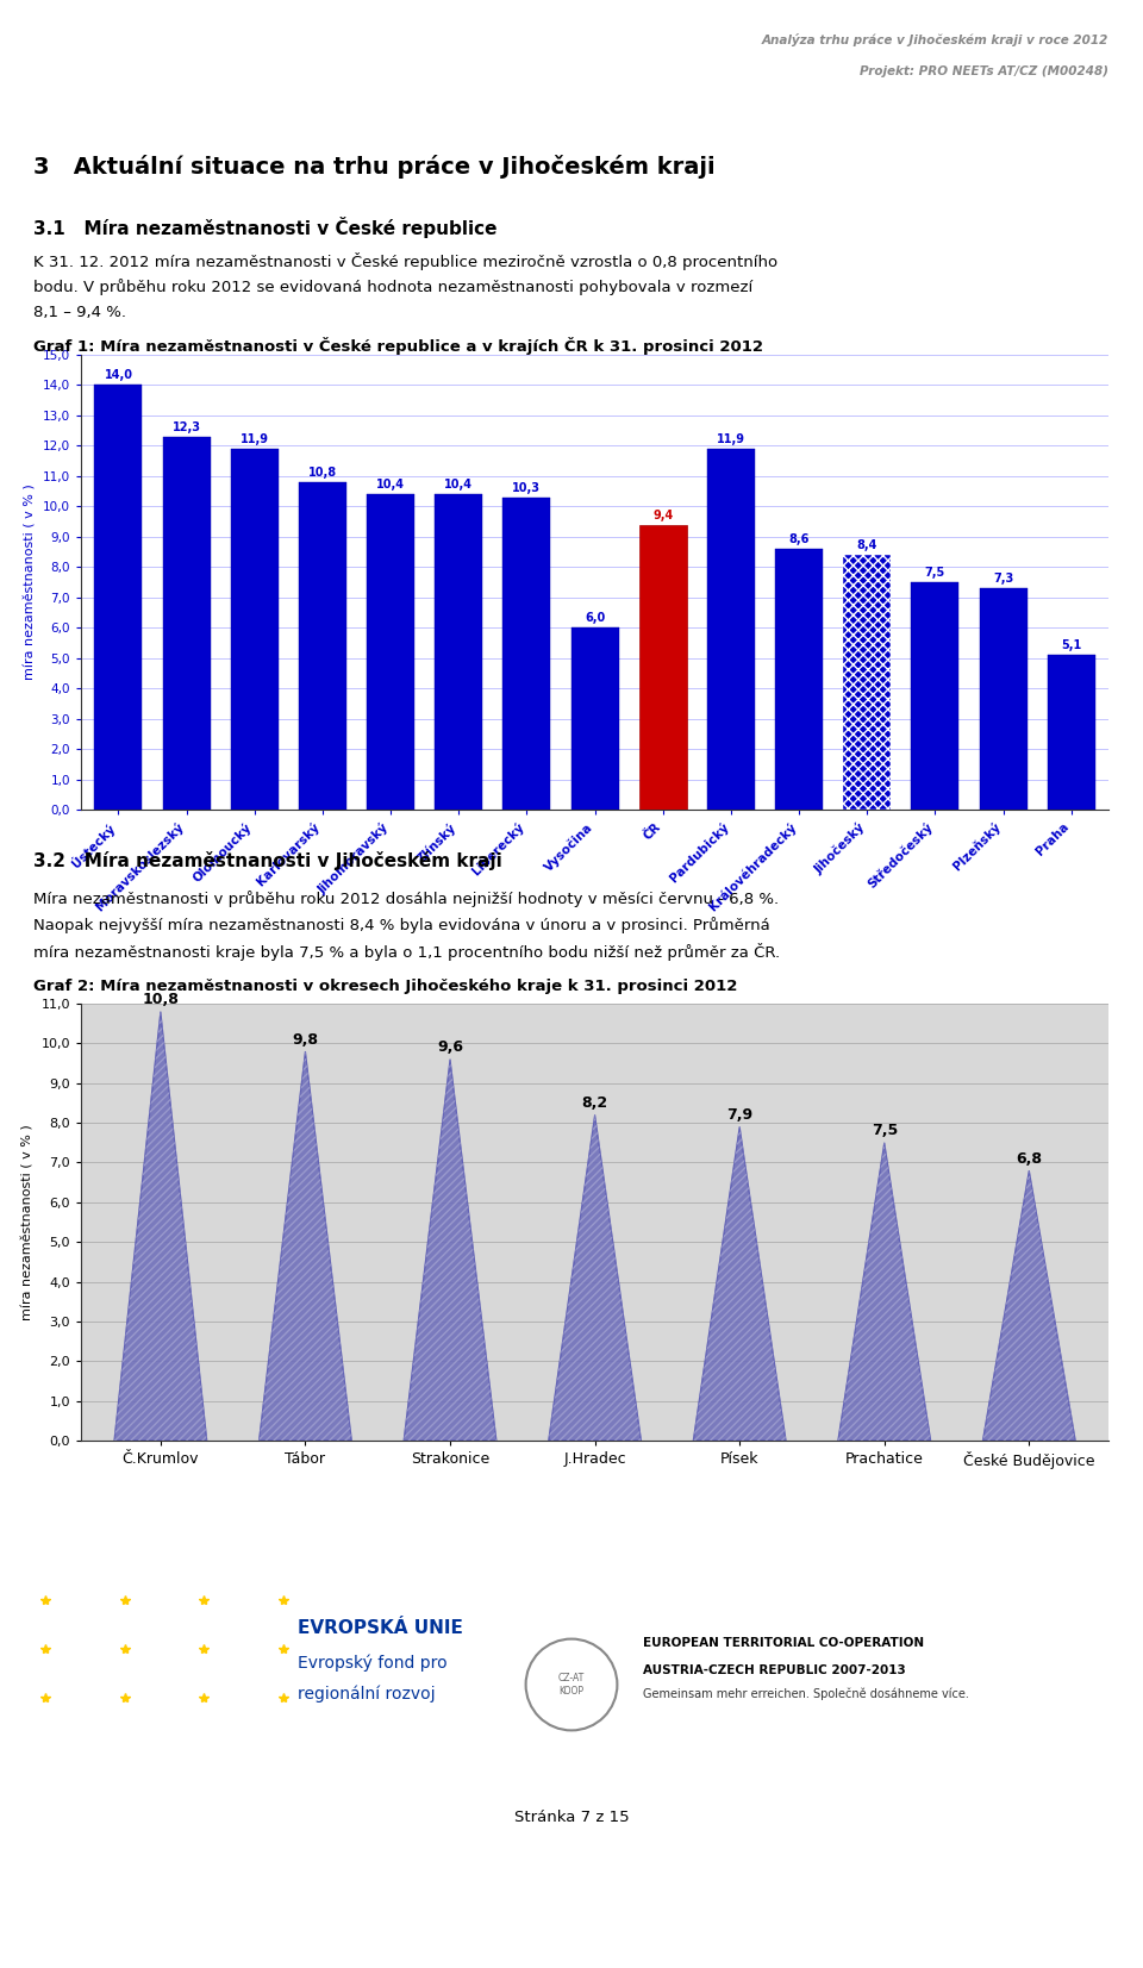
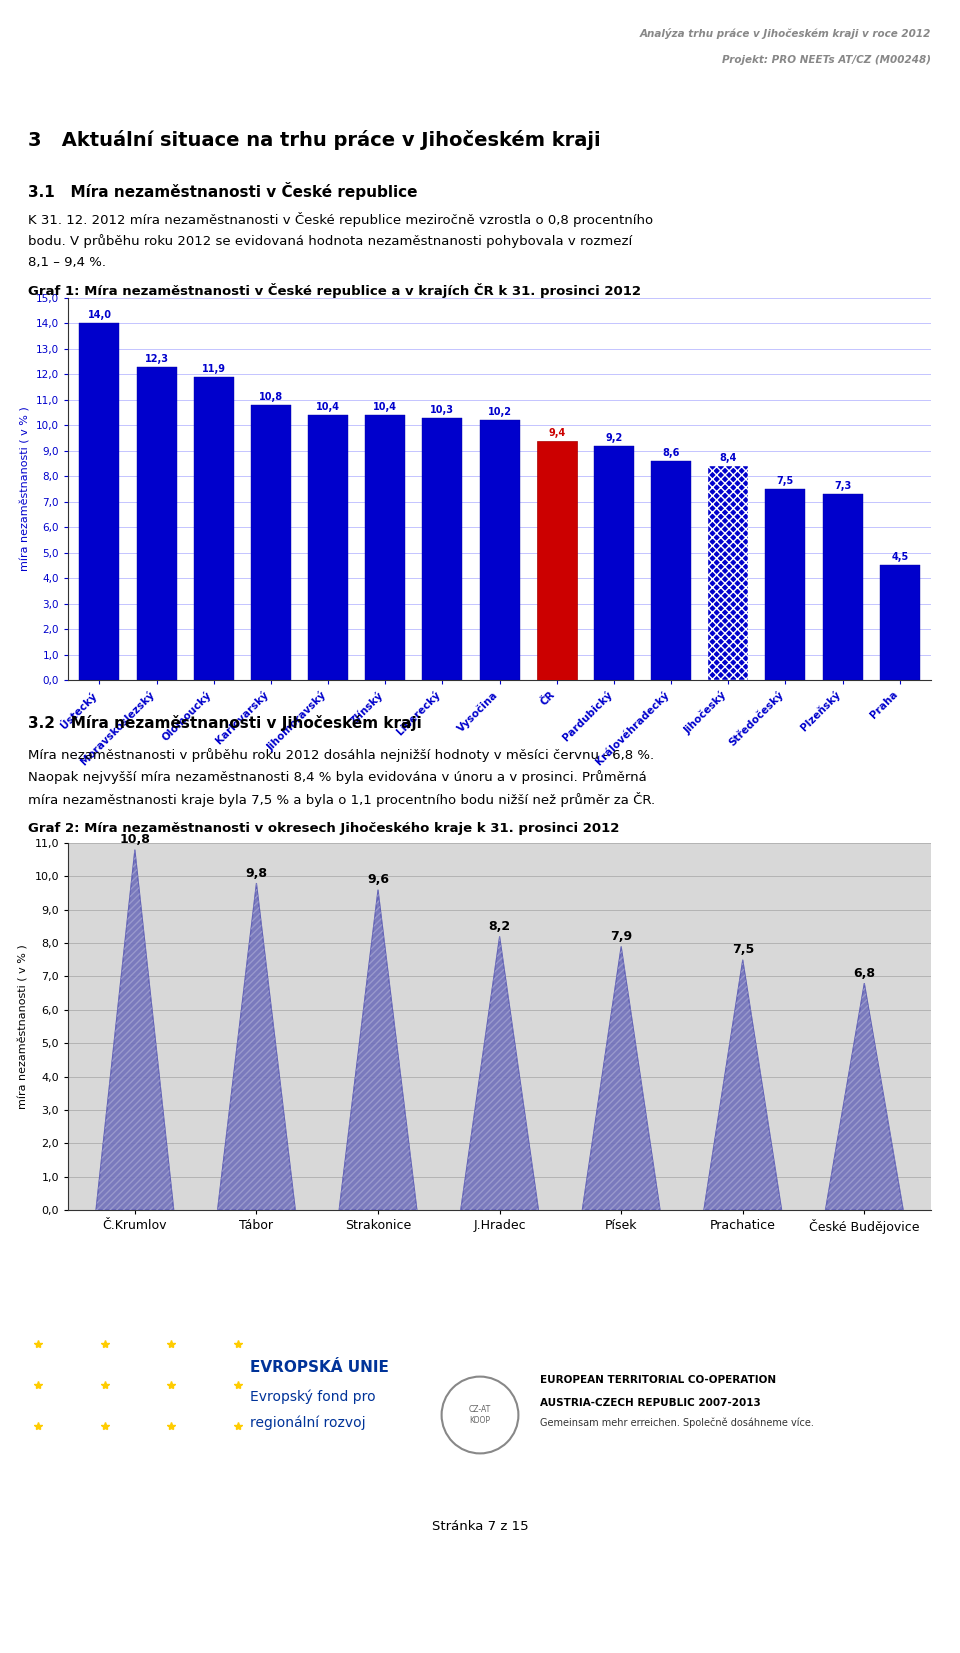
Vysočina: 6,0 -> 10,2
Pardubický: 11,9 -> 9,2
Praha: 5,1 -> 4,5
